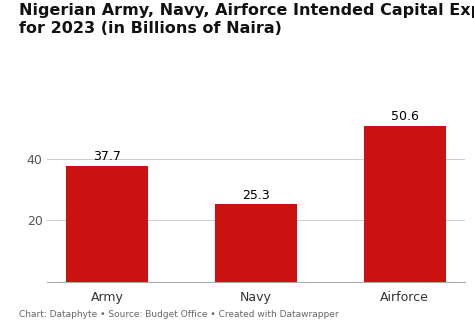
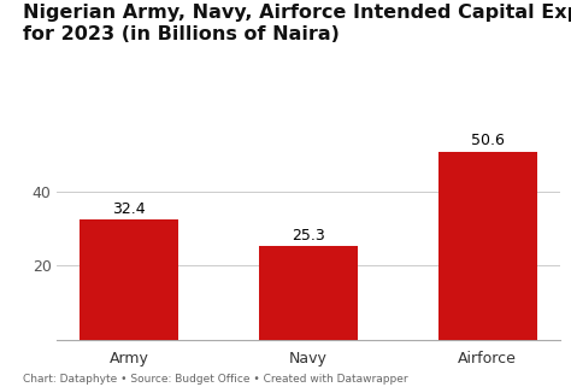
Army: 37.7 -> 32.4
